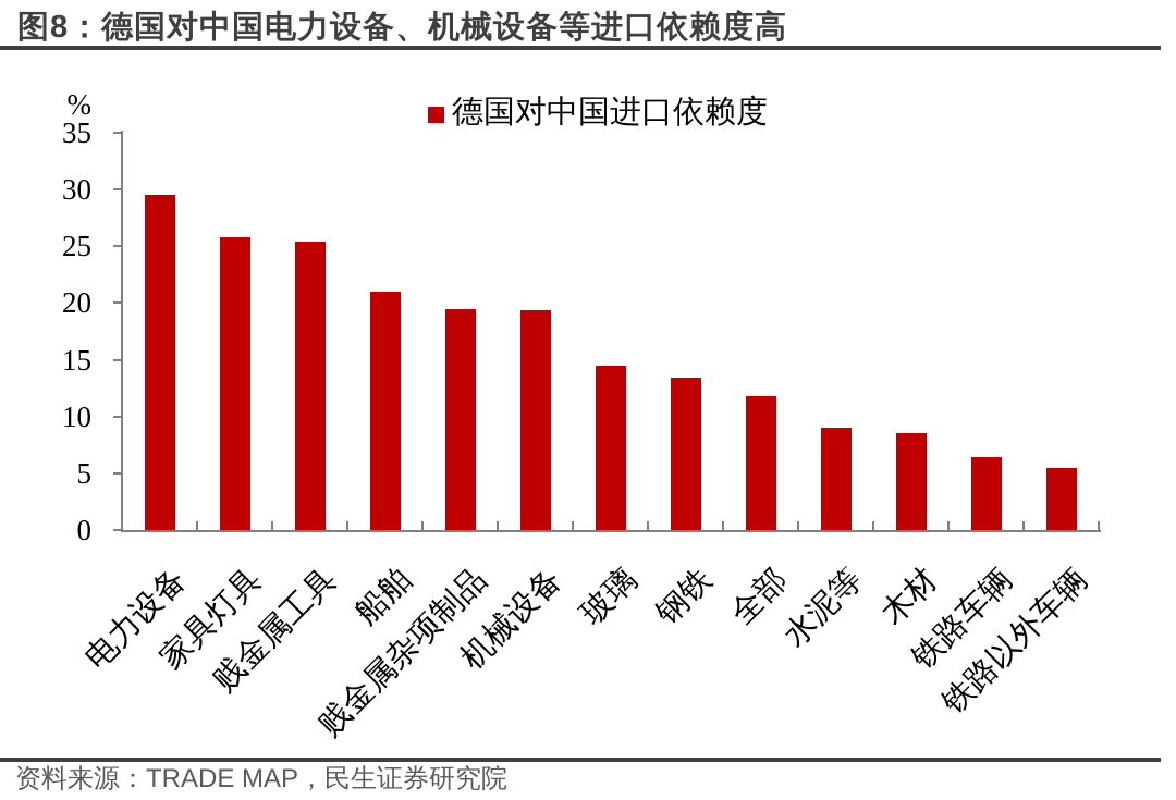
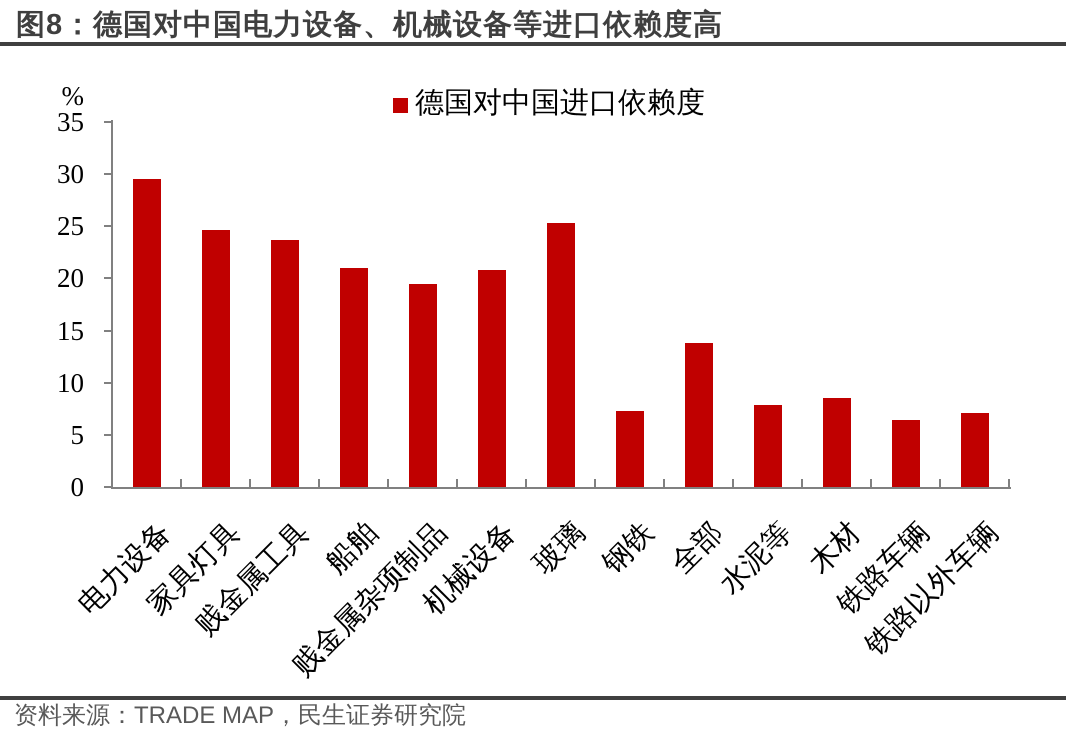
家具灯具: 25.8 -> 24.6
贱金属工具: 25.4 -> 23.7
机械设备: 19.4 -> 20.8
玻璃: 14.5 -> 25.3
钢铁: 13.4 -> 7.3
全部: 11.8 -> 13.8
水泥等: 9.0 -> 7.9
铁路以外车辆: 5.5 -> 7.1
